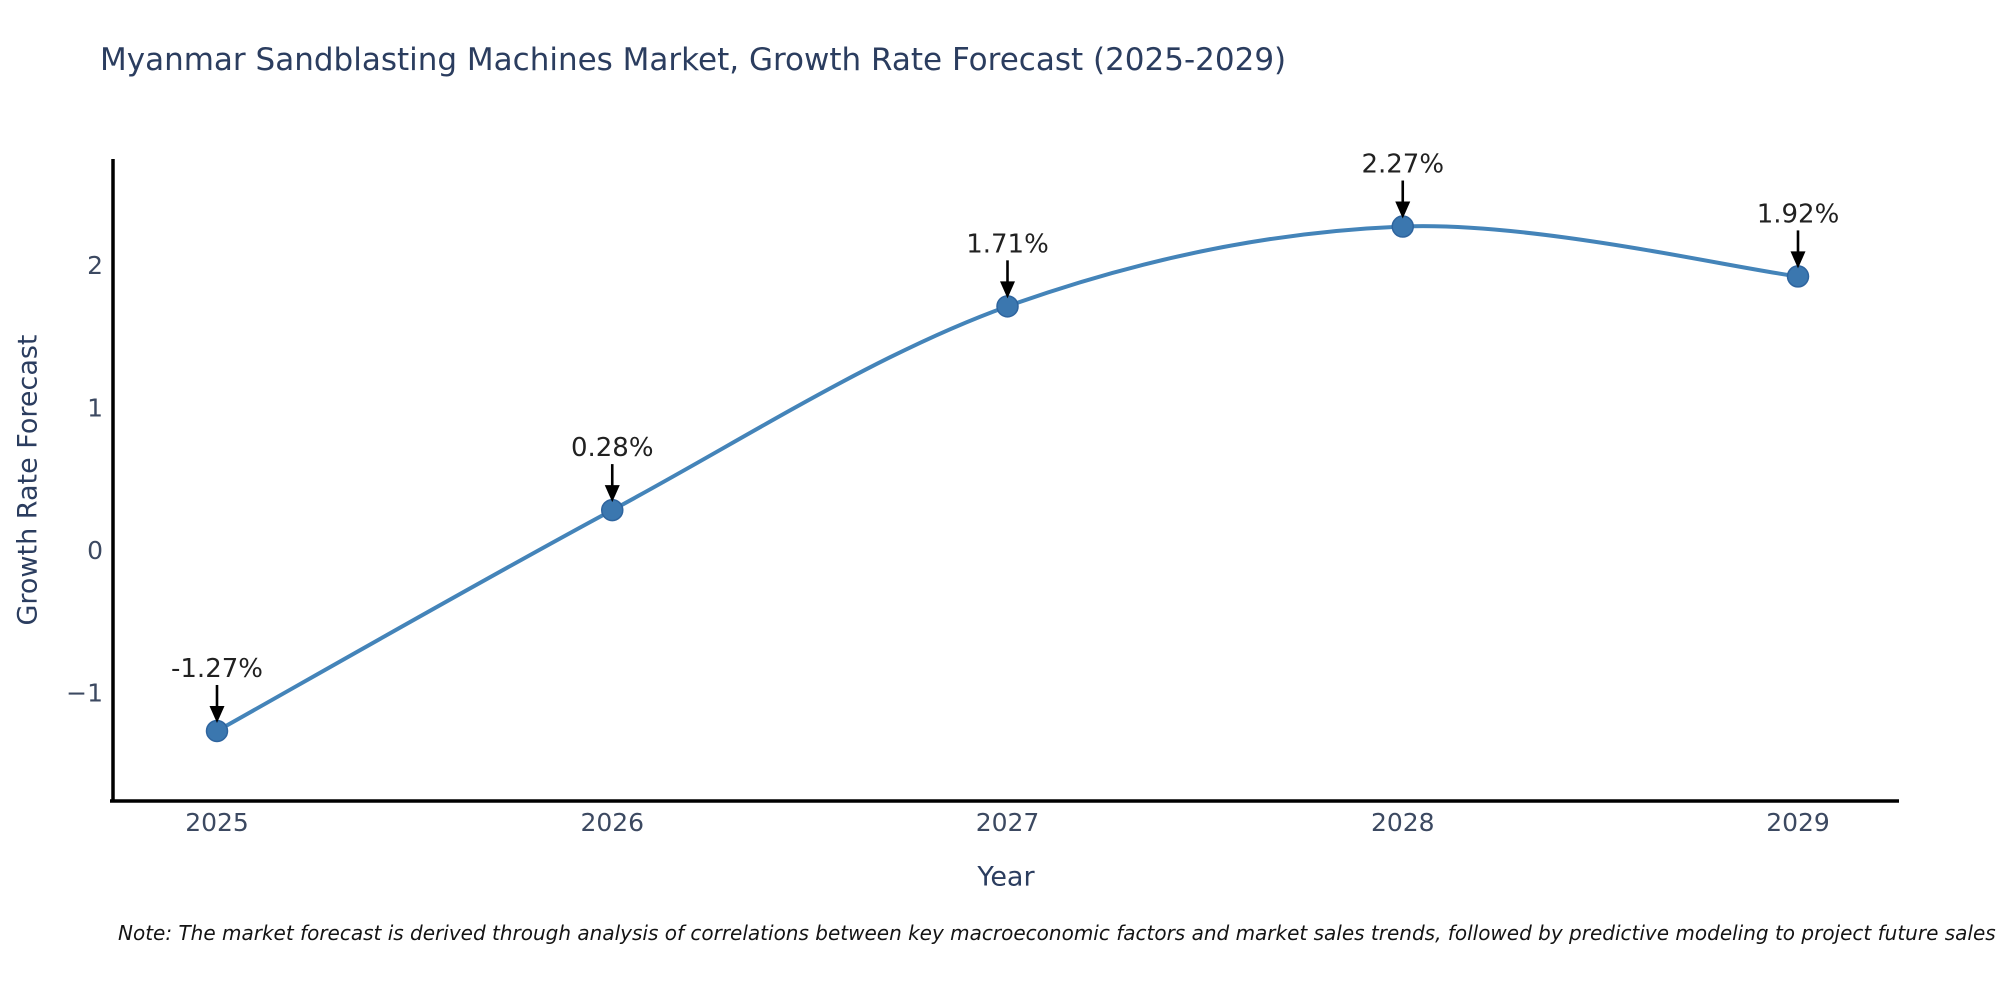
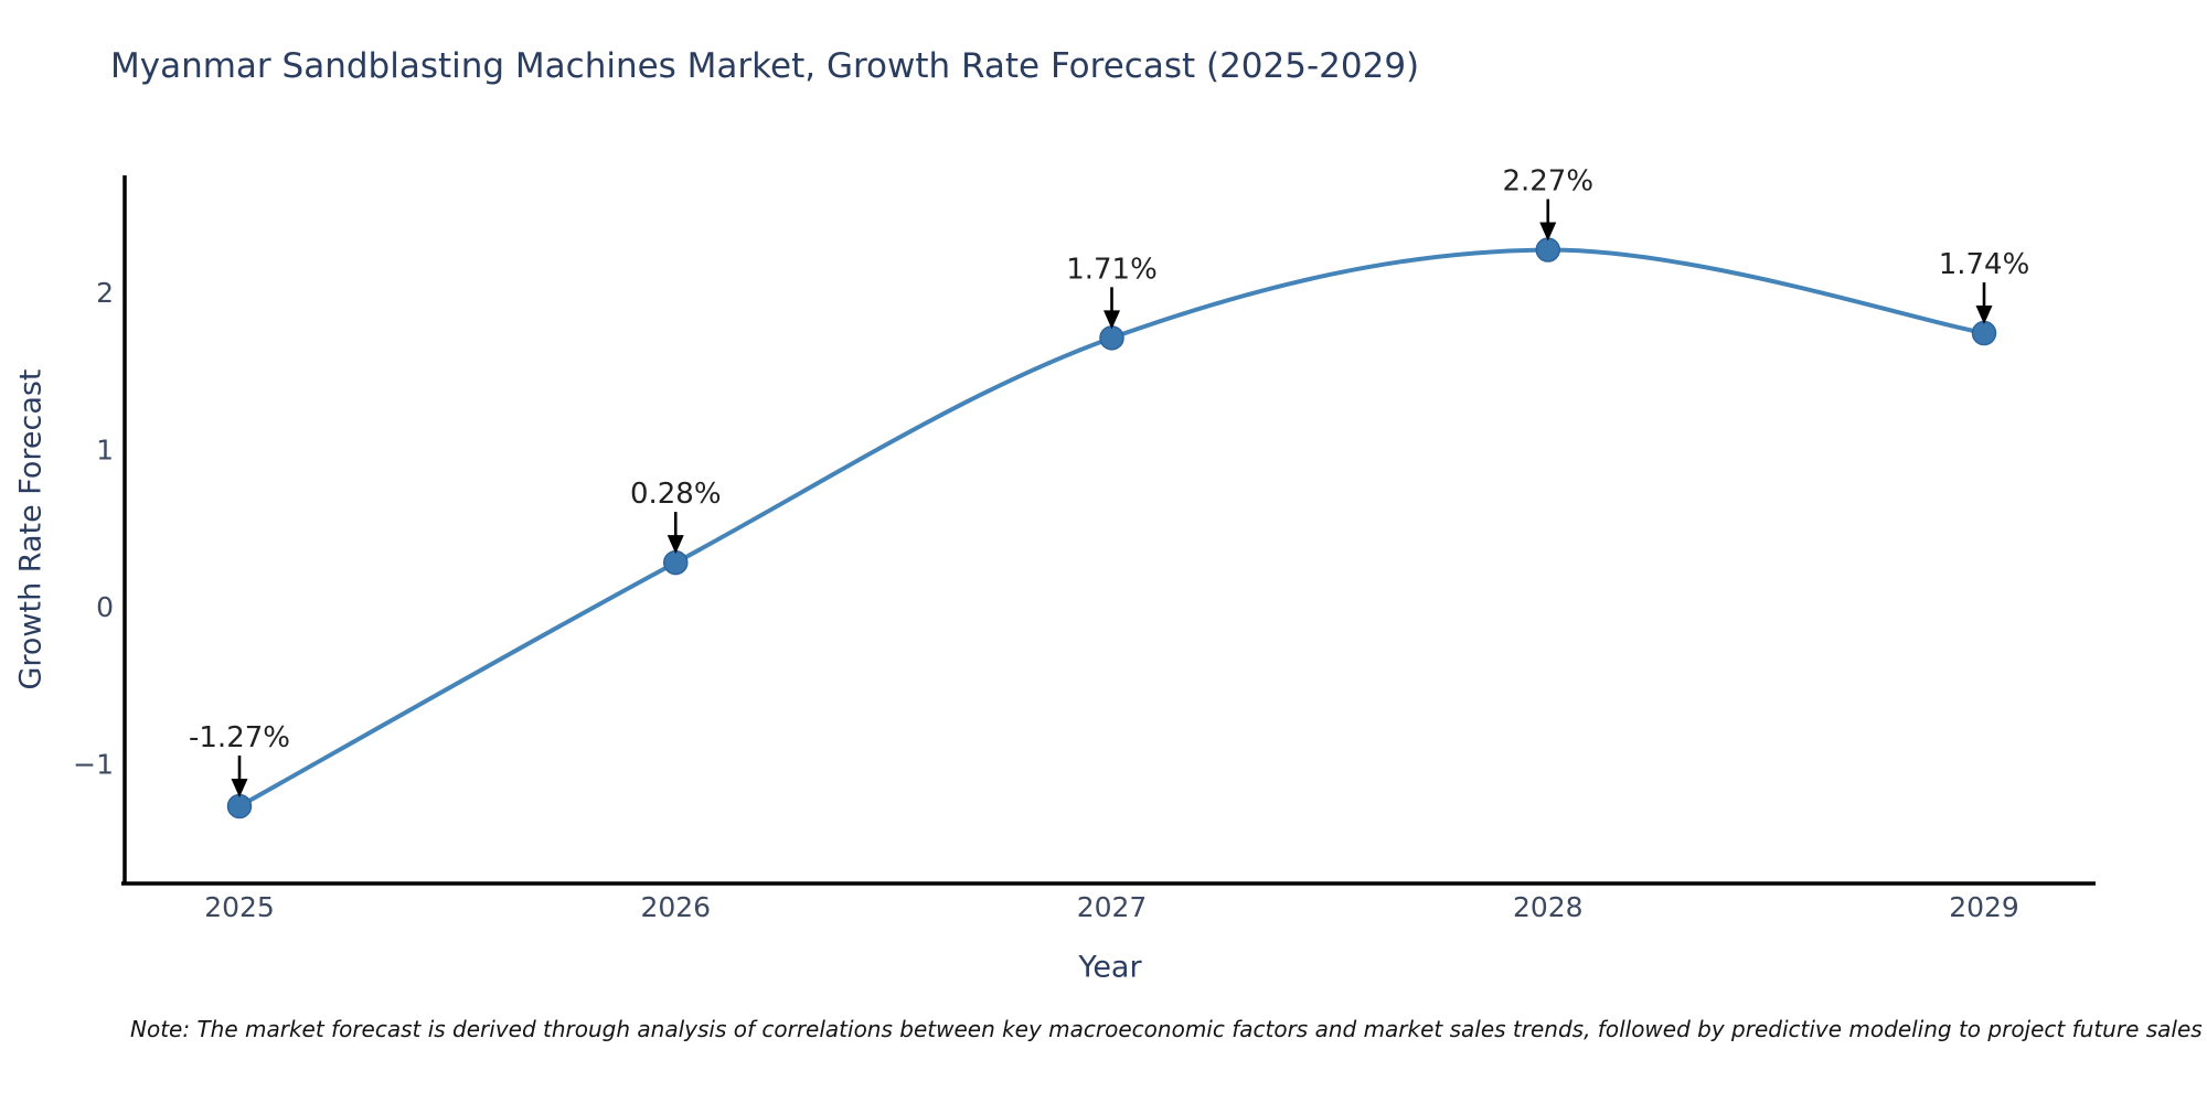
2029: 1.92% -> 1.74%
